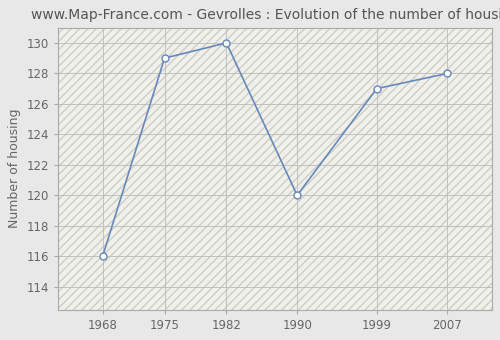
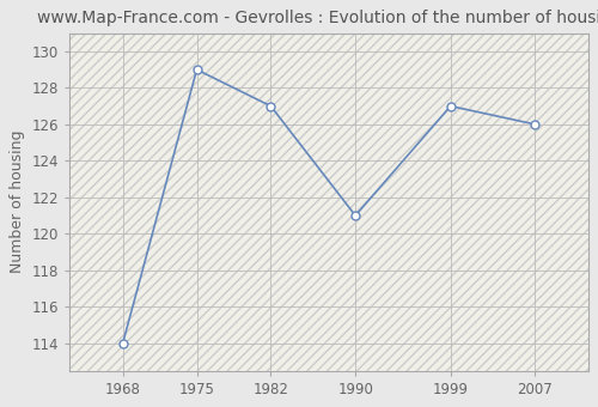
1968: 116 -> 114
1982: 130 -> 127
1990: 120 -> 121
2007: 128 -> 126
